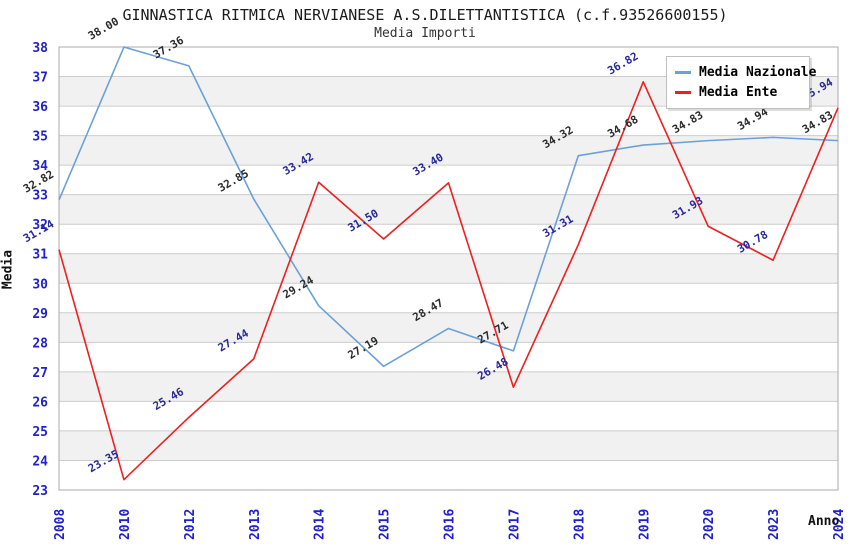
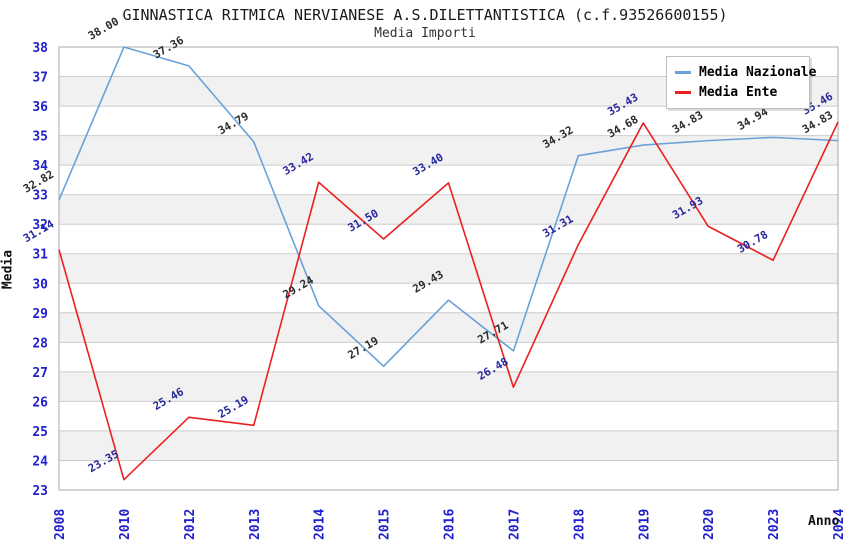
Media Nazionale/2013: 32.85 -> 34.79
Media Ente/2013: 27.44 -> 25.19
Media Nazionale/2016: 28.47 -> 29.43
Media Ente/2019: 36.82 -> 35.43
Media Ente/2024: 35.94 -> 35.46
